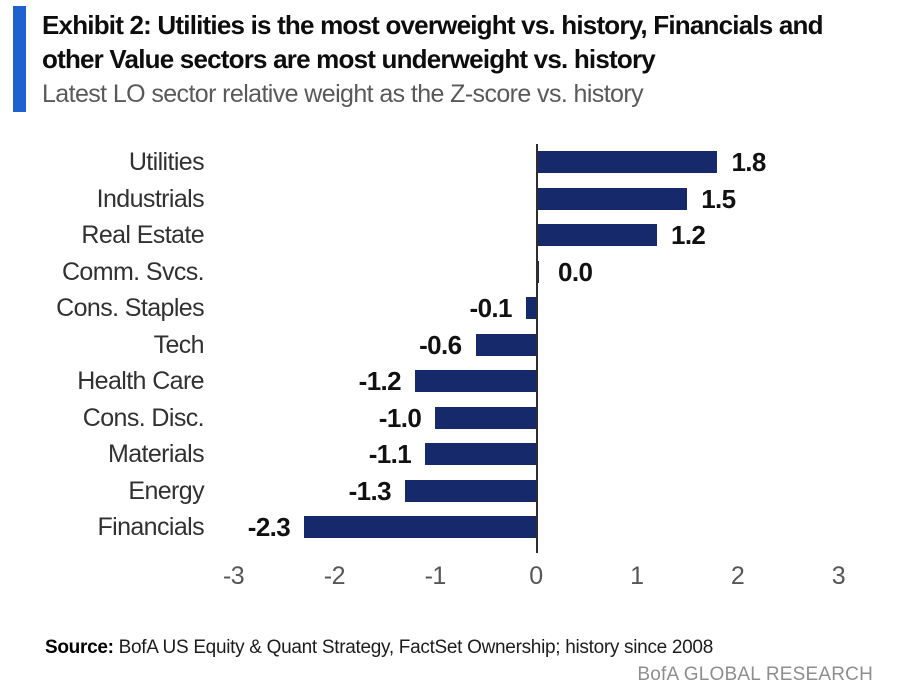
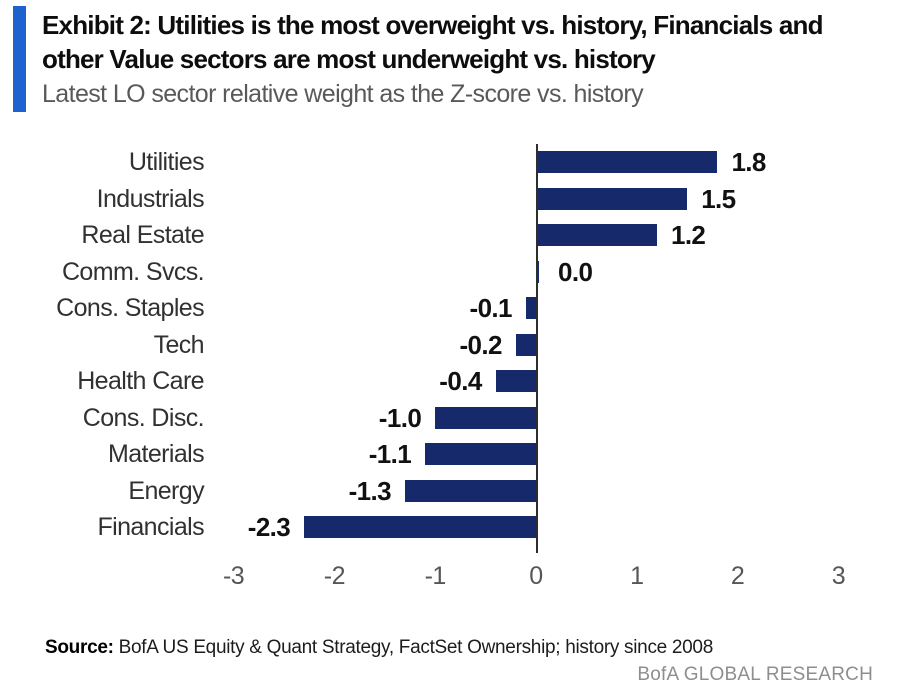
Tech: -0.6 -> -0.2
Health Care: -1.2 -> -0.4
